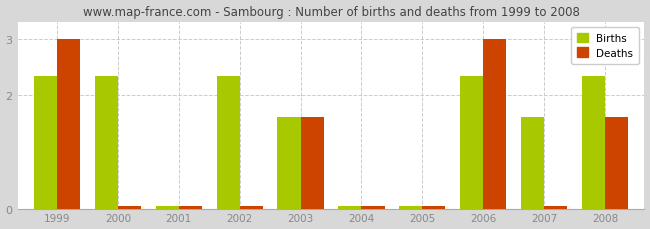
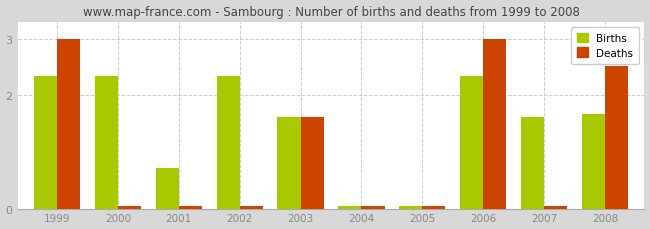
Births/2001: 0.04 -> 0.72
Births/2008: 2.33 -> 1.66
Deaths/2008: 1.62 -> 2.52
